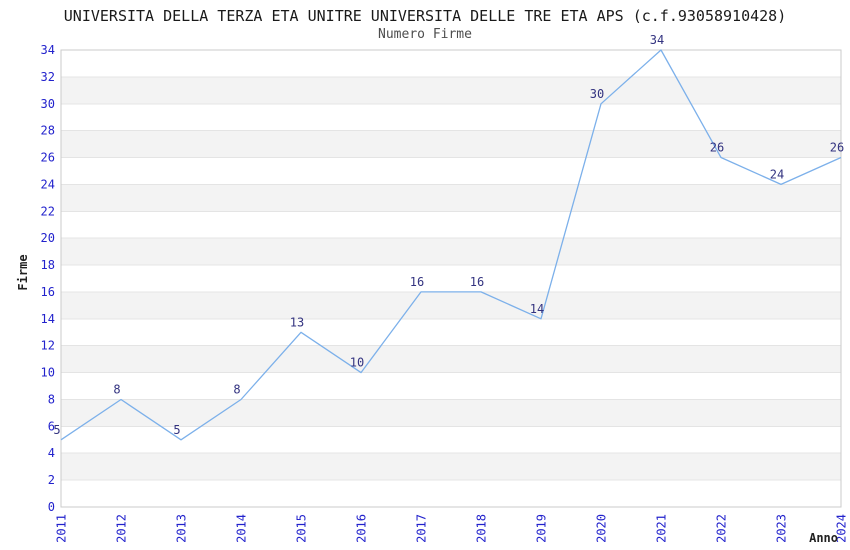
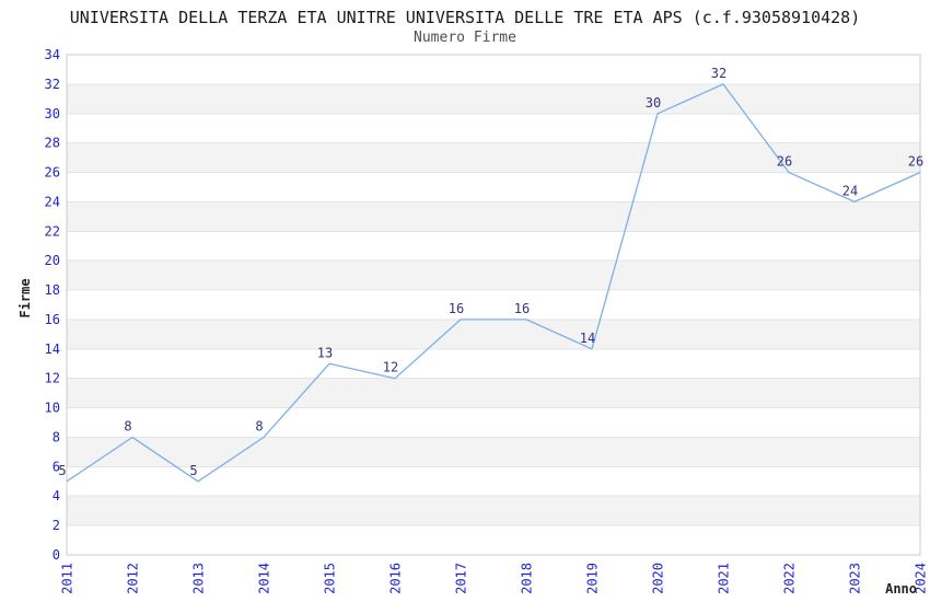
2016: 10 -> 12
2021: 34 -> 32
